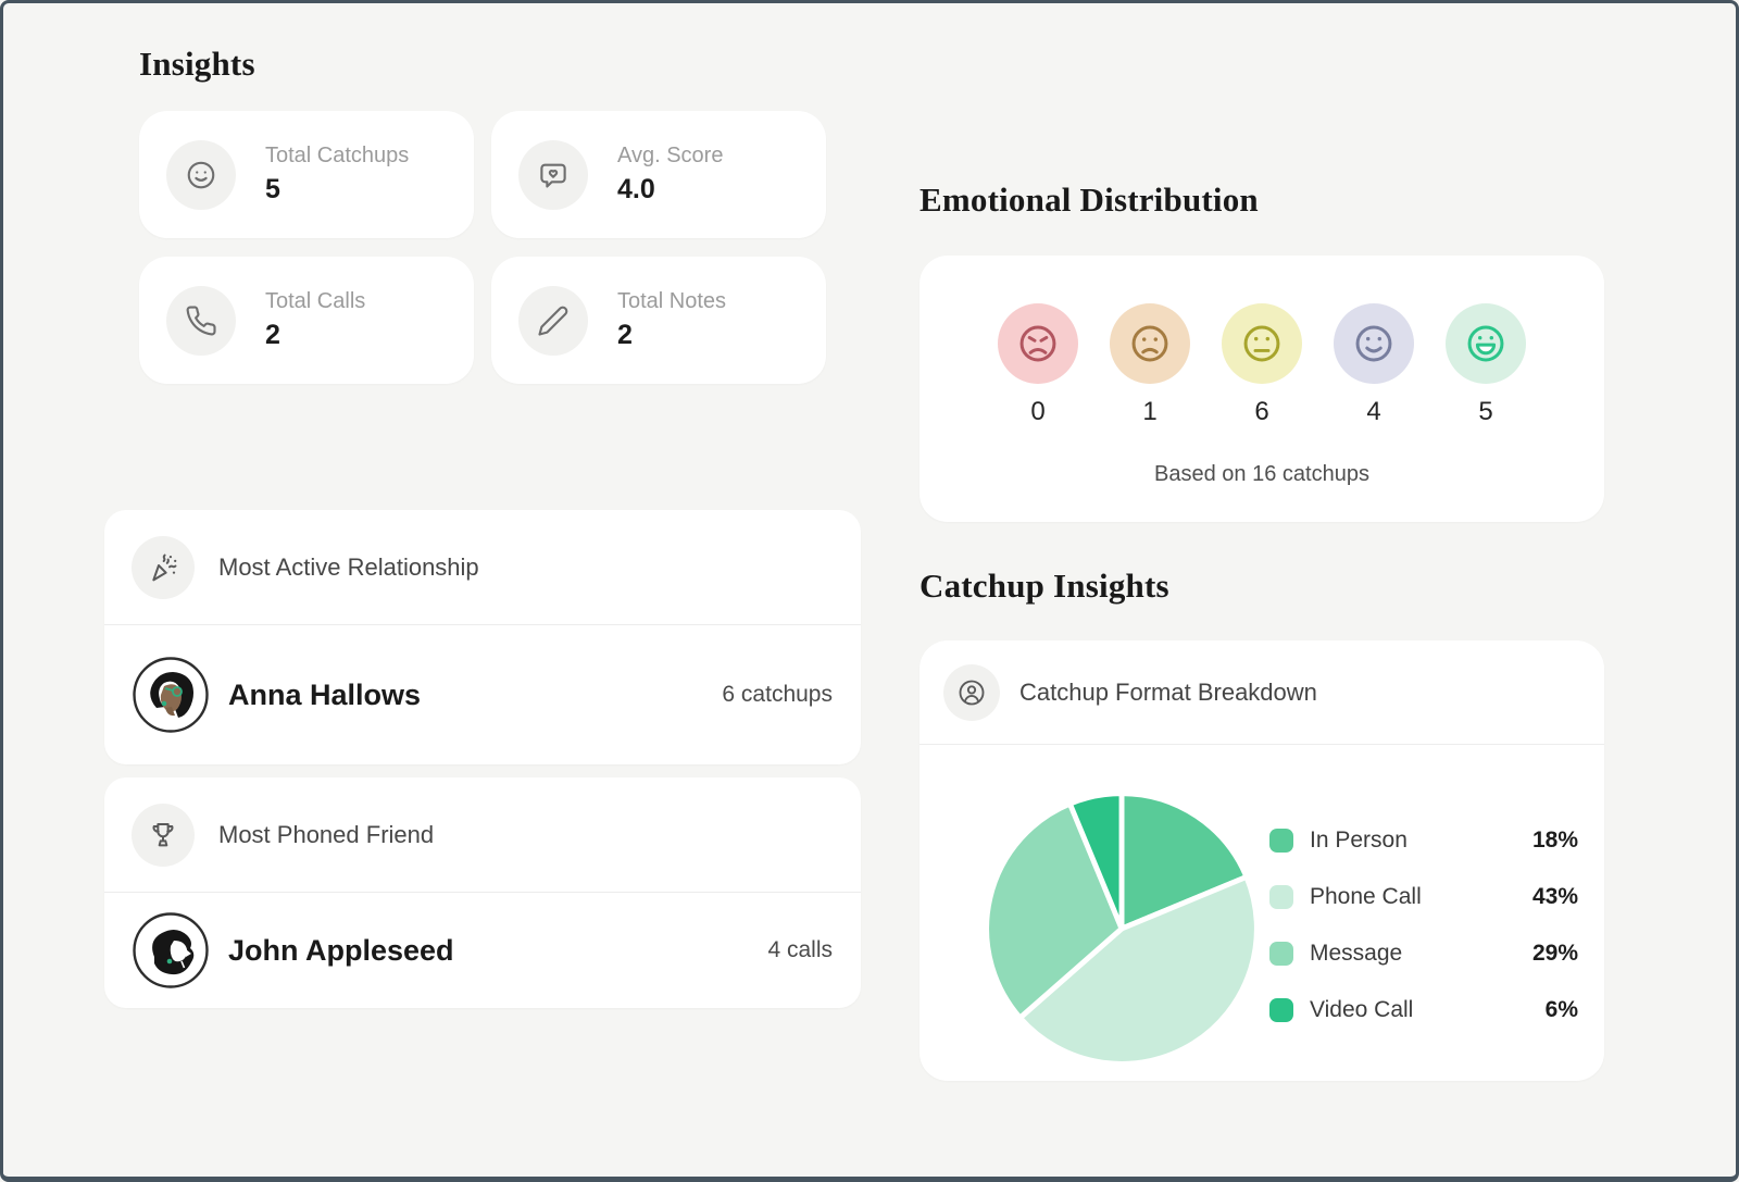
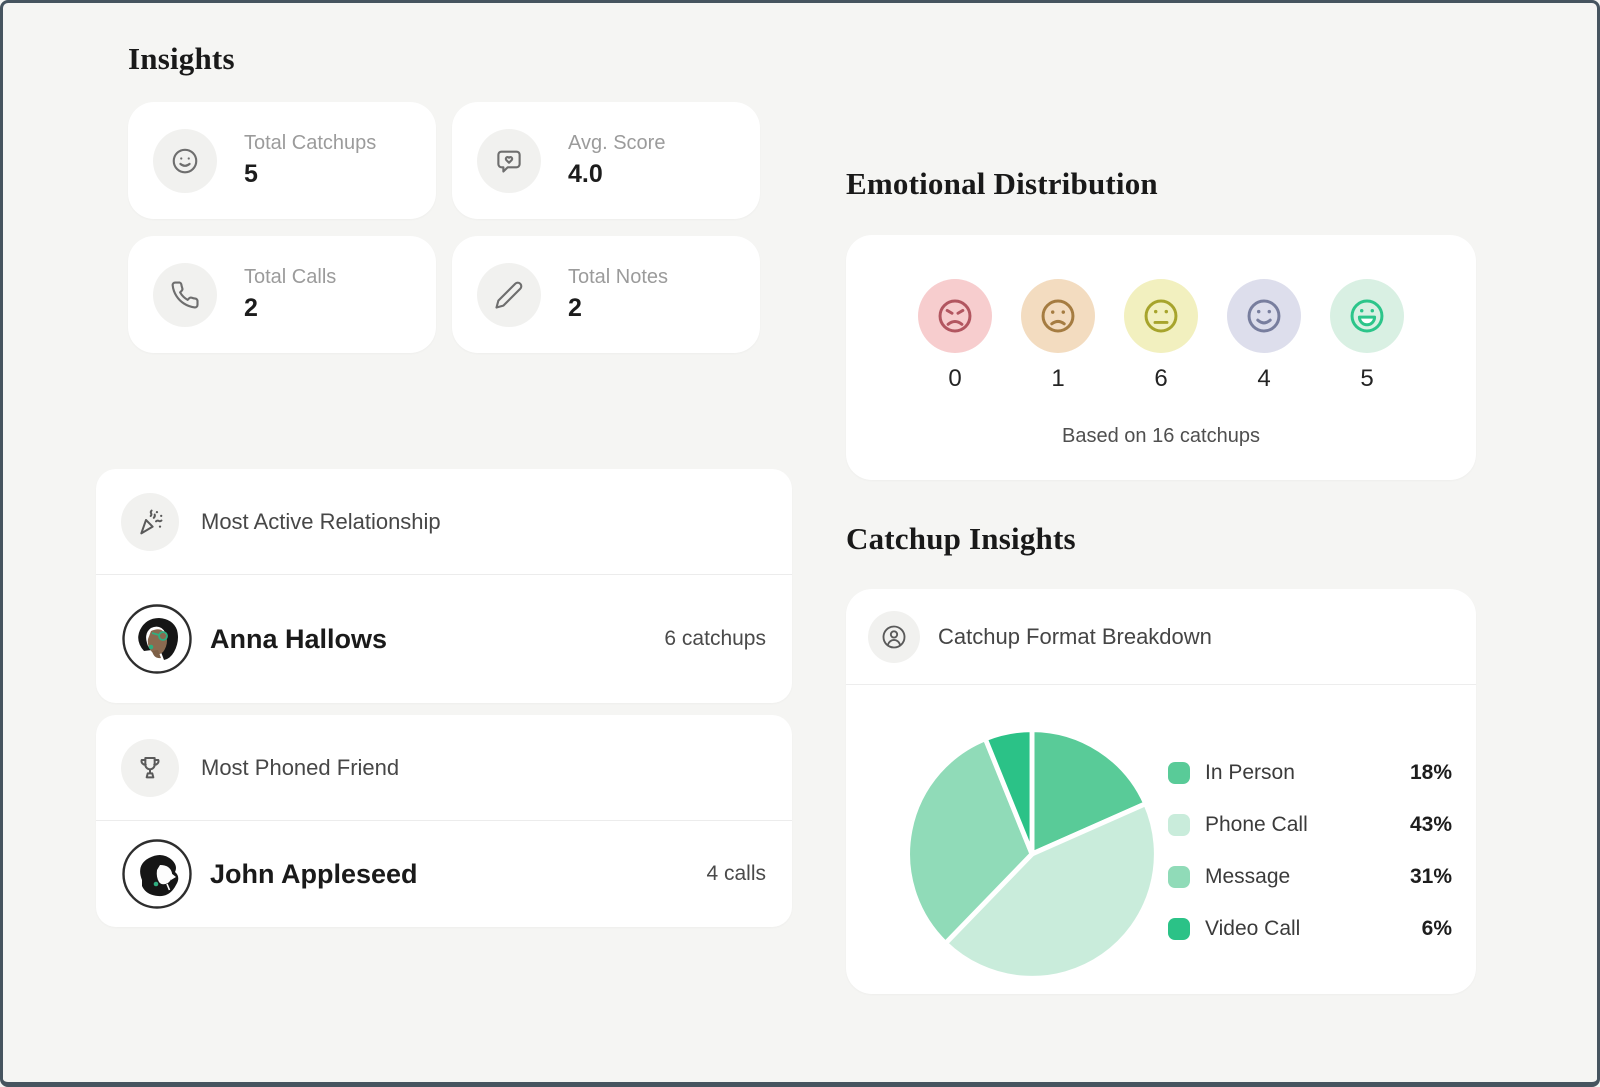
Catchup Format Breakdown/Message: 29% -> 31%
